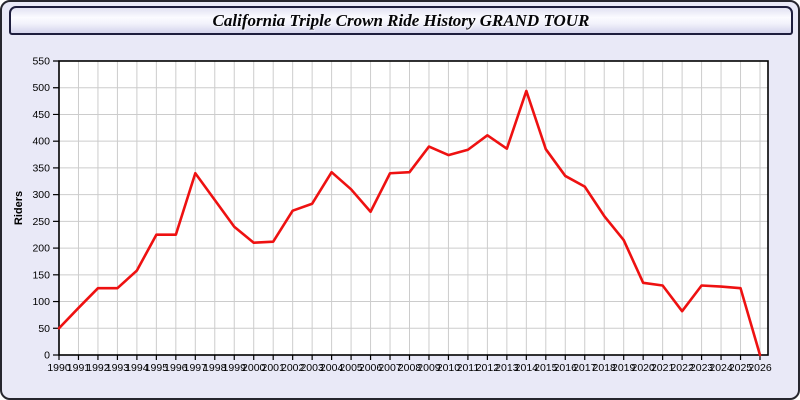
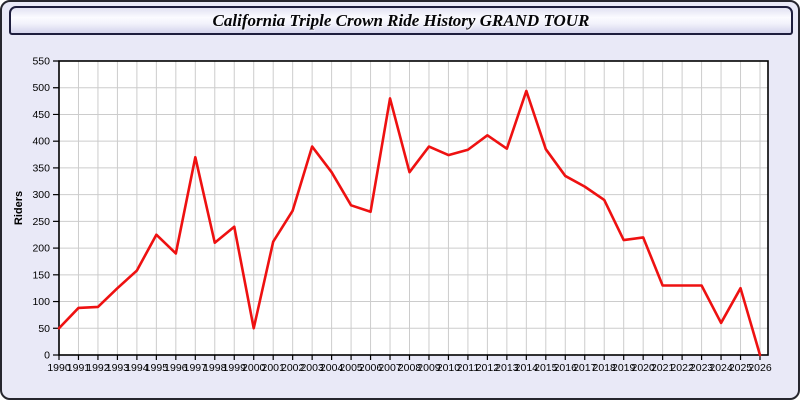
1992: 120 -> 90
1996: 220 -> 190
1997: 340 -> 370
1998: 290 -> 210
2000: 210 -> 50
2003: 280 -> 390
2005: 310 -> 280
2007: 340 -> 480
2018: 260 -> 290
2020: 140 -> 220
2022: 80 -> 130
2024: 130 -> 60
